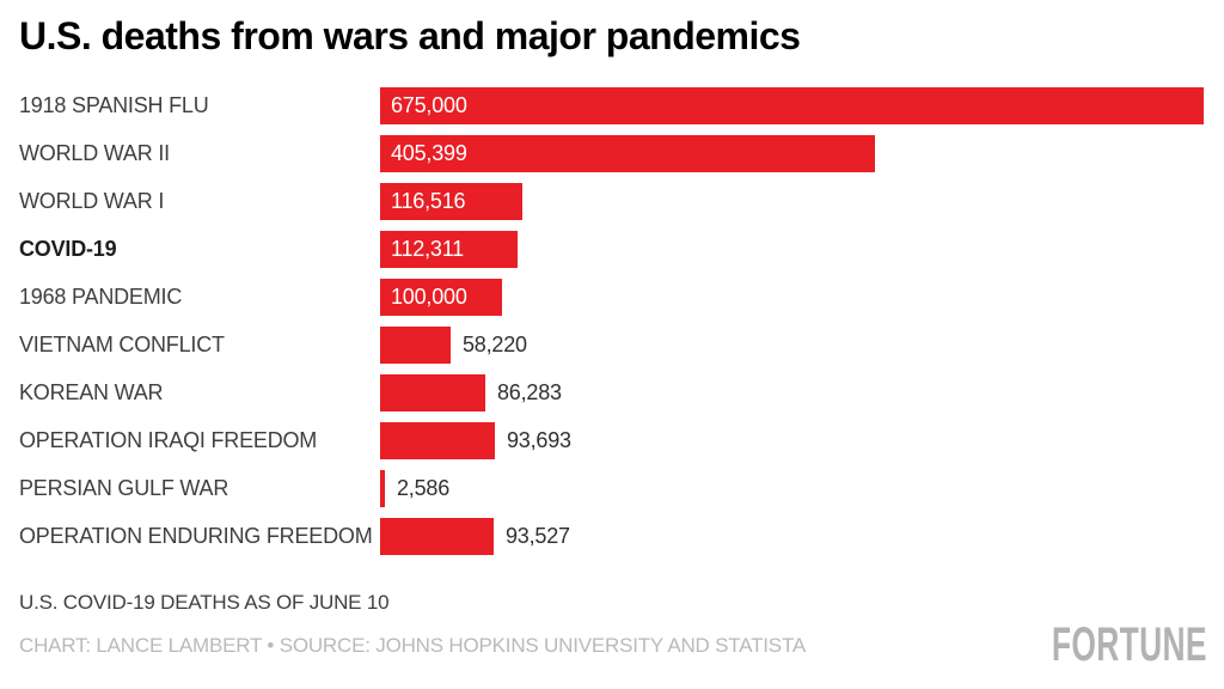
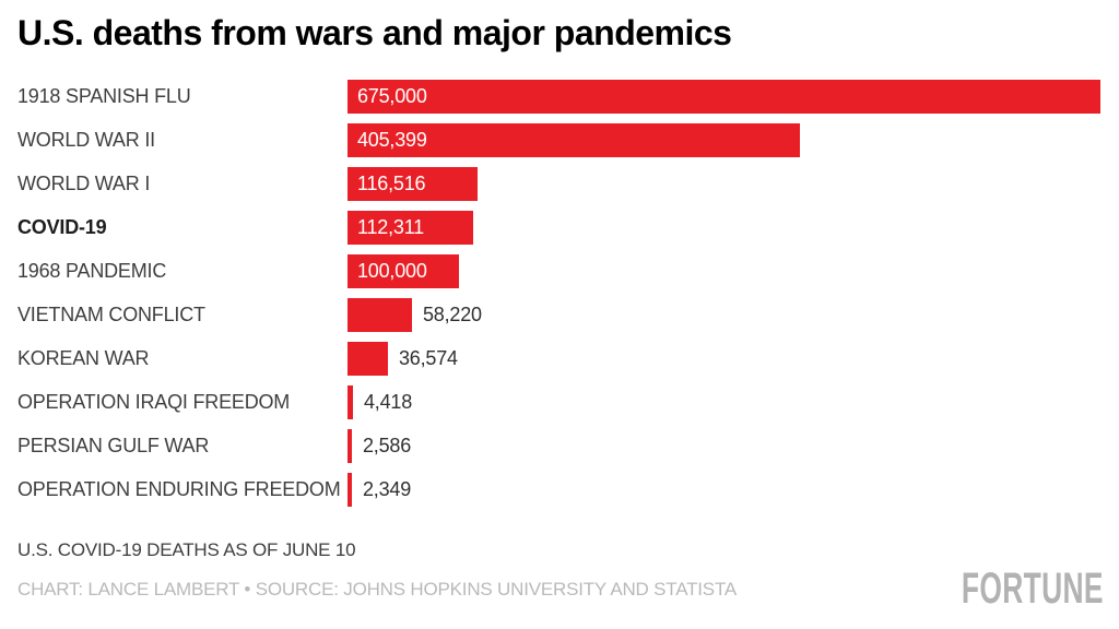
KOREAN WAR: 86,283 -> 36,574
OPERATION IRAQI FREEDOM: 93,693 -> 4,418
OPERATION ENDURING FREEDOM: 93,527 -> 2,349
